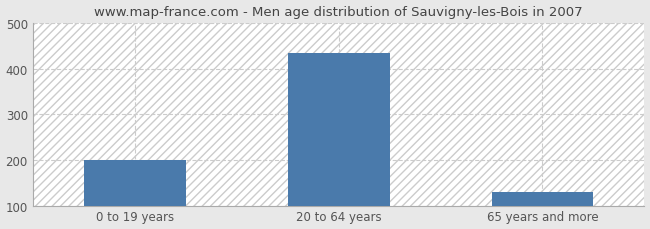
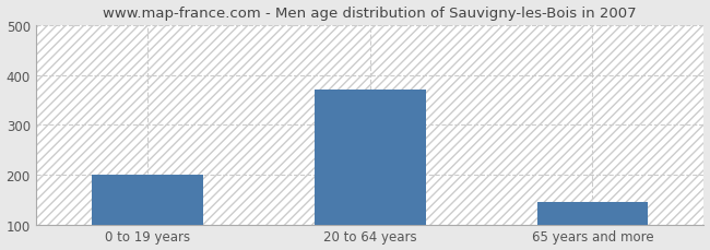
20 to 64 years: 435 -> 370
65 years and more: 130 -> 145
